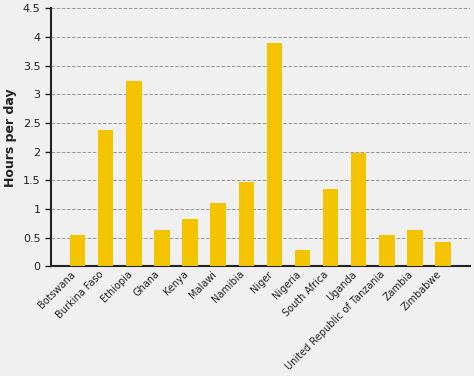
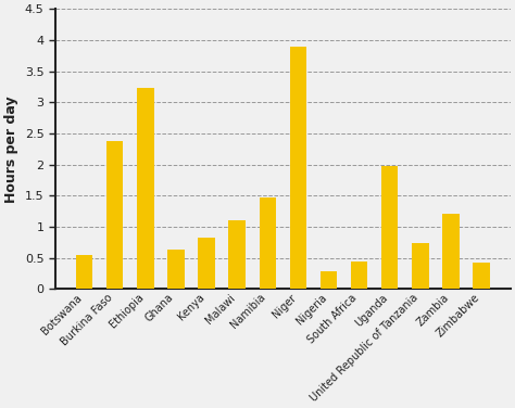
South Africa: 1.35 -> 0.44
United Republic of Tanzania: 0.55 -> 0.74
Zambia: 0.63 -> 1.20
